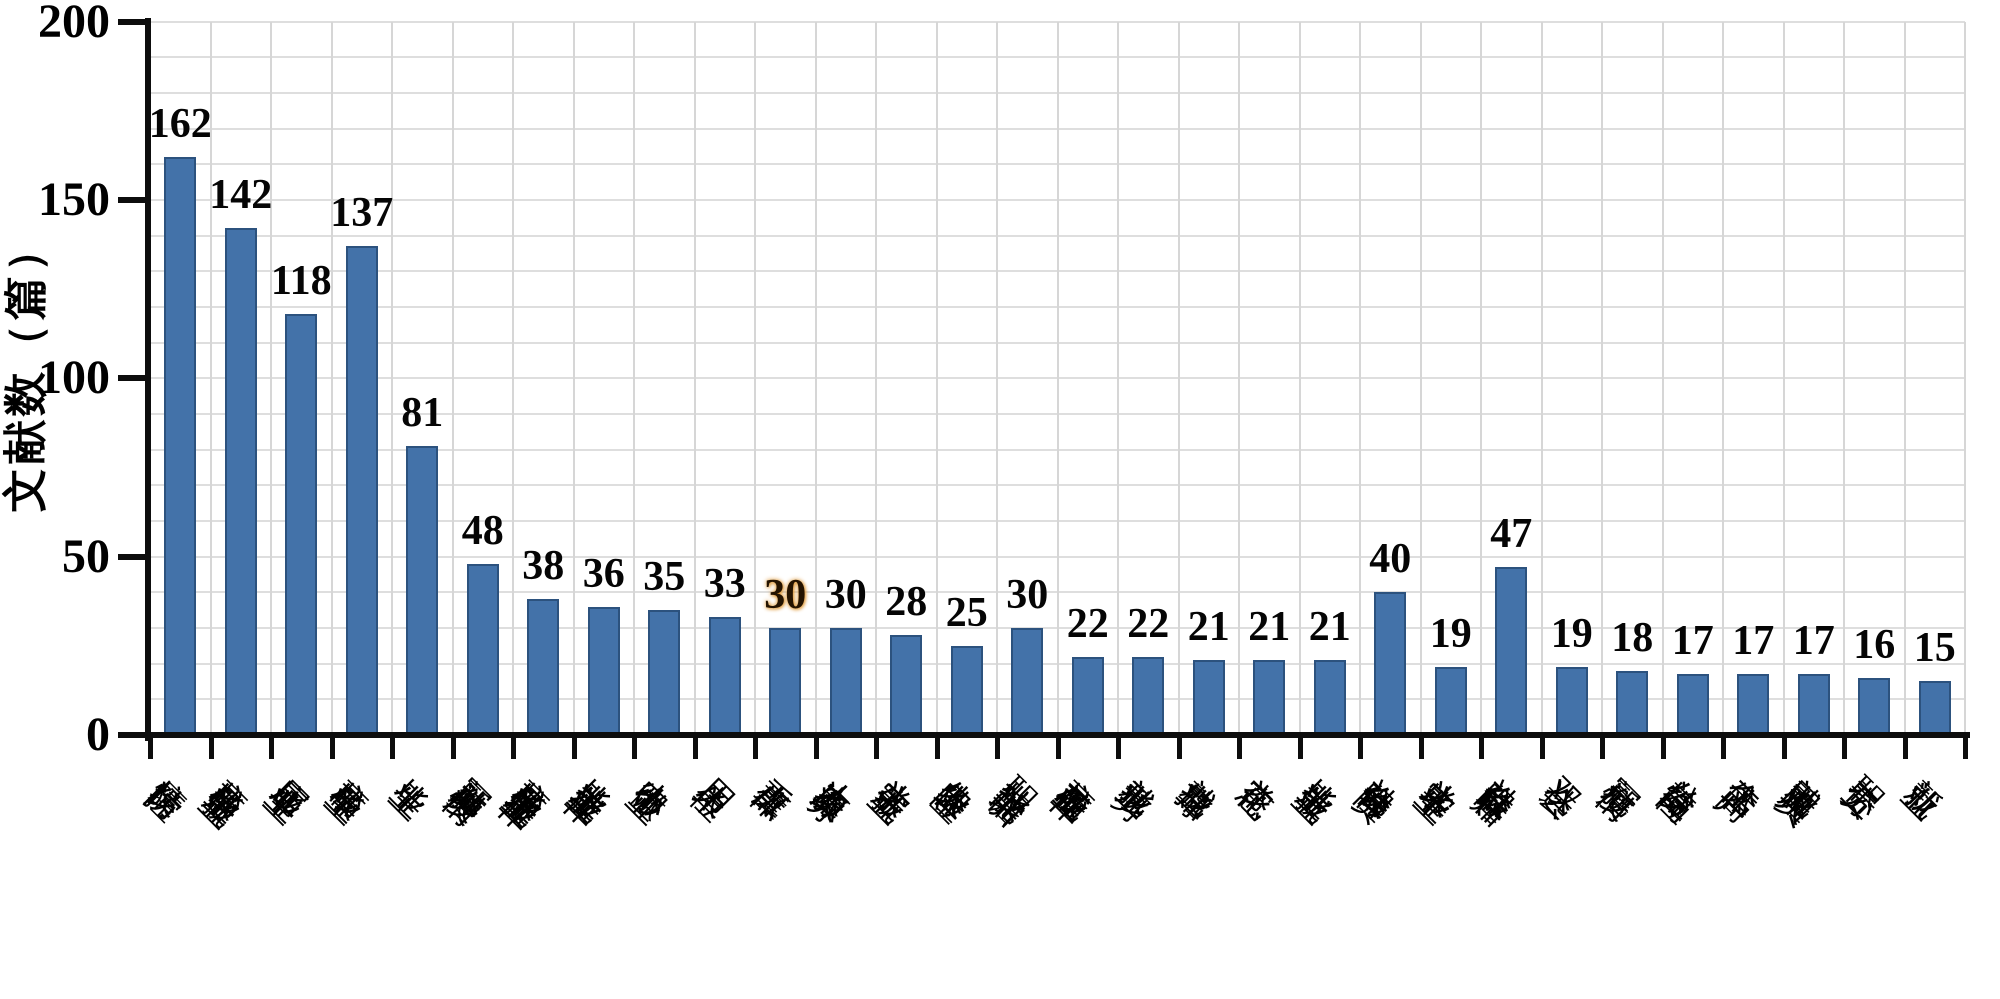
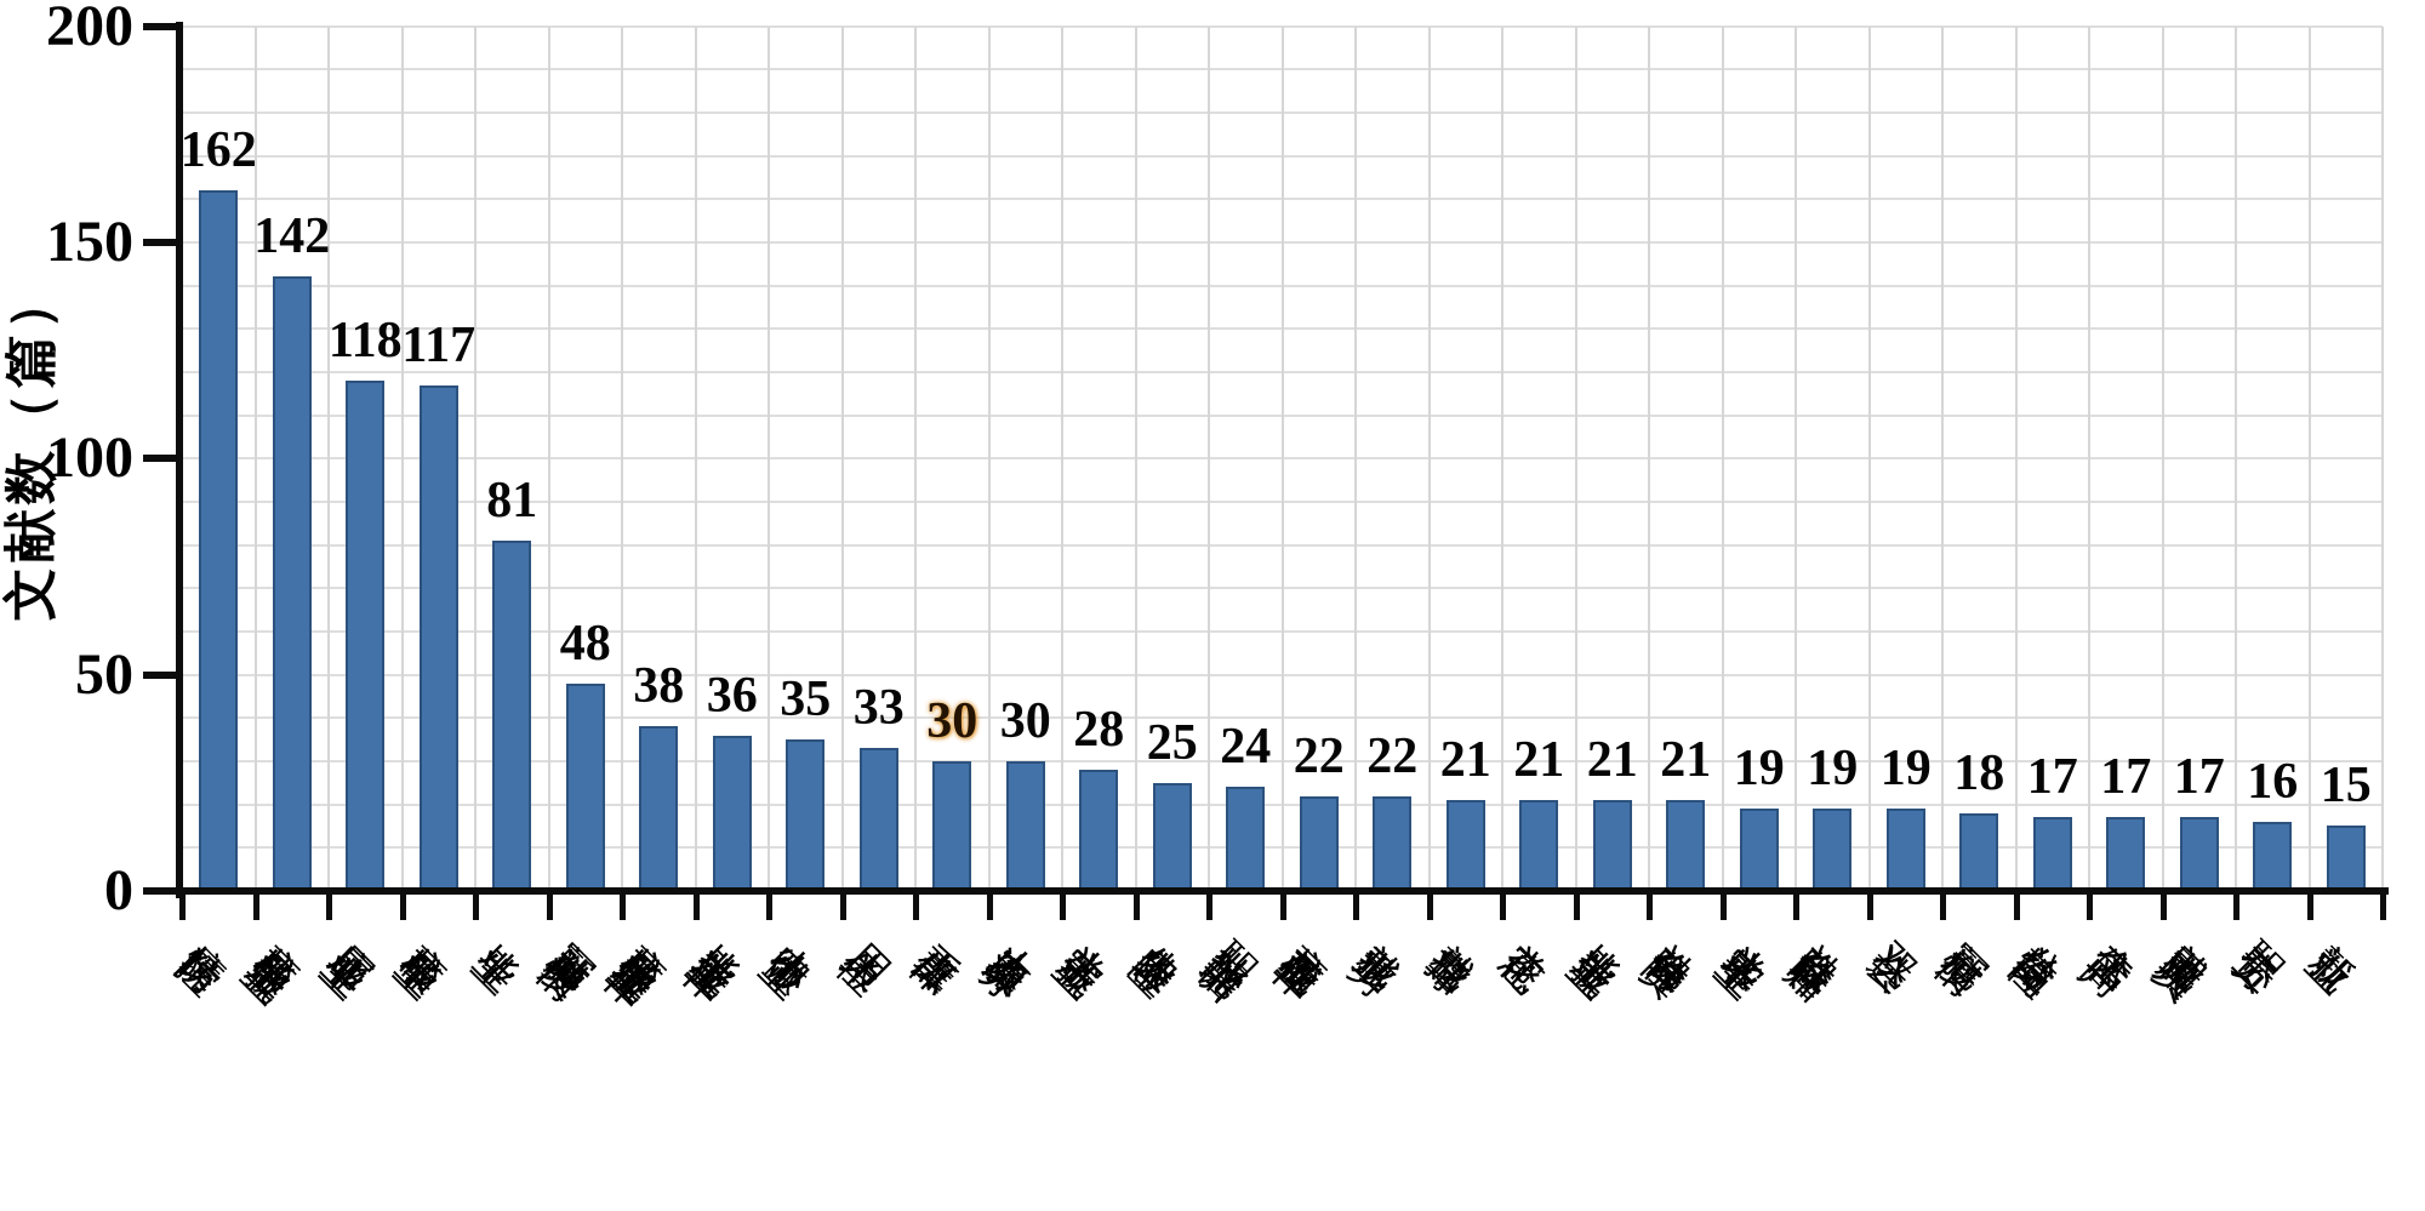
高校毕业生: 137 -> 117
职业技能培训: 30 -> 24
社会保险费: 40 -> 21
社会保险补贴: 47 -> 19
